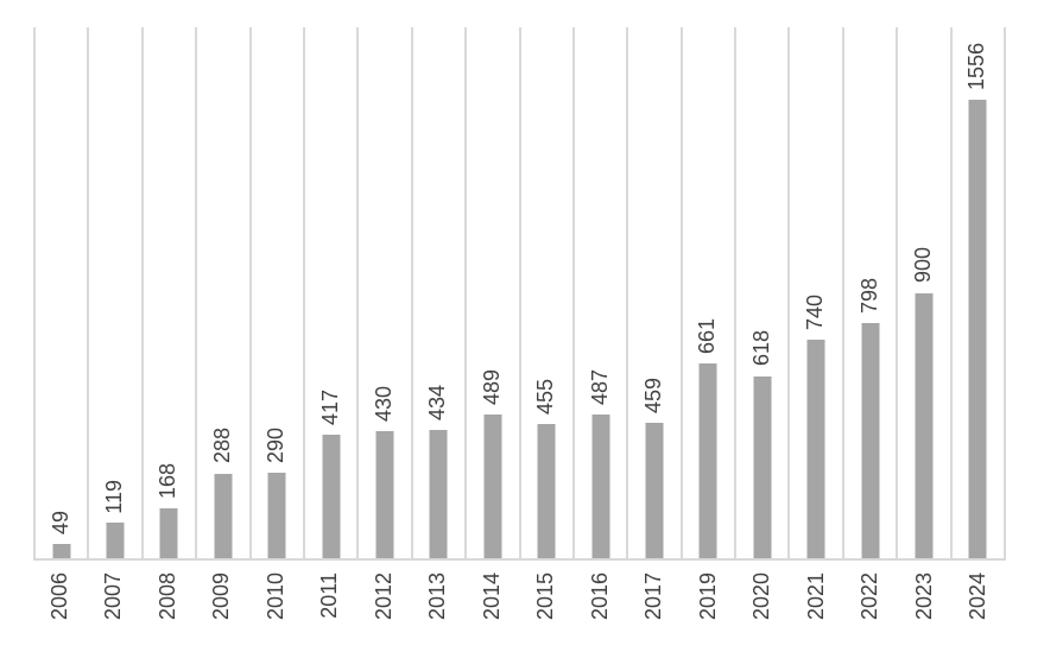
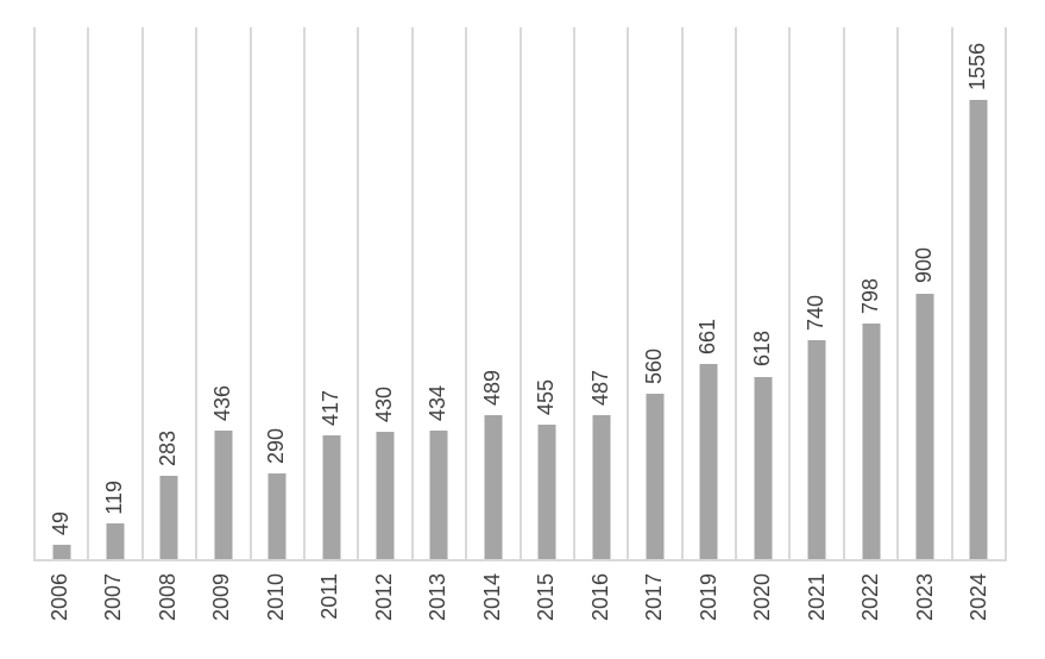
2008: 168 -> 283
2009: 288 -> 436
2017: 459 -> 560
